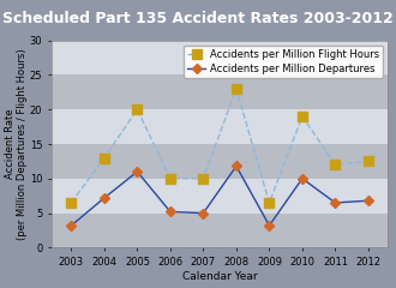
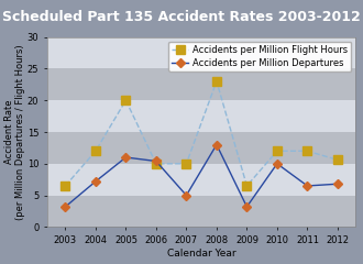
Accidents per Million Flight Hours/2004: 13.0 -> 12.0
Accidents per Million Departures/2006: 5.2 -> 10.4
Accidents per Million Departures/2008: 11.8 -> 13.0
Accidents per Million Flight Hours/2010: 19.0 -> 12.0
Accidents per Million Flight Hours/2012: 12.5 -> 10.6
